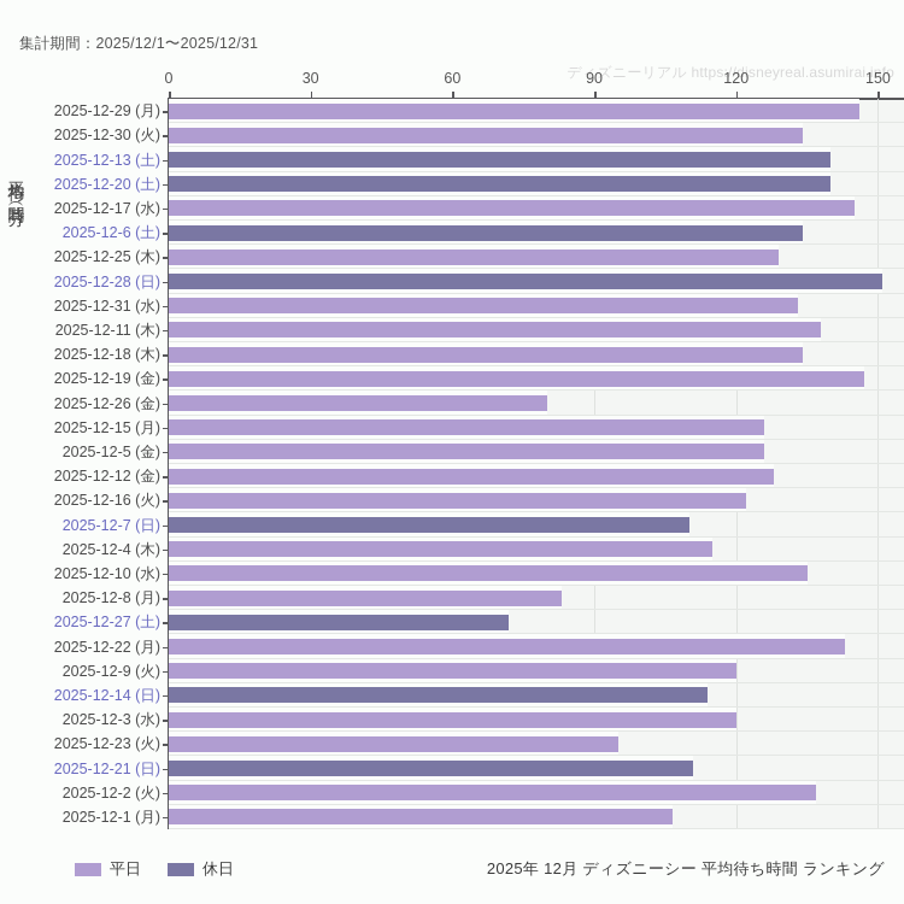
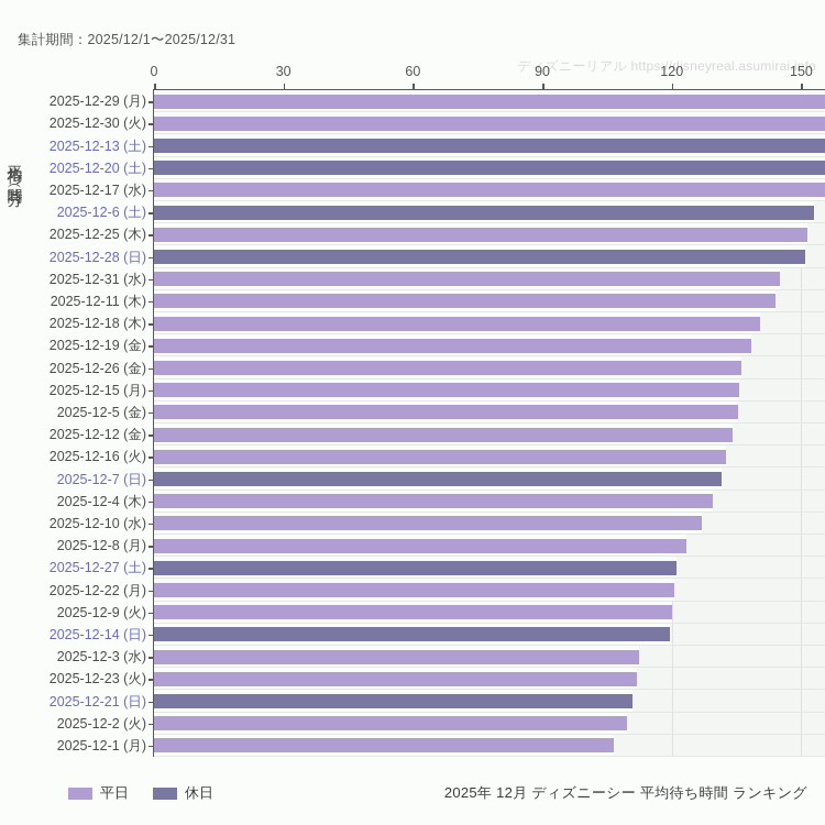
2025-12-29 (月): 146 -> 156
2025-12-30 (火): 134 -> 156
2025-12-13 (土): 140 -> 156
2025-12-20 (土): 140 -> 156
2025-12-17 (水): 145 -> 156
2025-12-6 (土): 134 -> 153
2025-12-25 (木): 129 -> 152
2025-12-31 (水): 133 -> 145
2025-12-11 (木): 138 -> 144
2025-12-18 (木): 134 -> 140
2025-12-19 (金): 147 -> 138
2025-12-26 (金): 80 -> 136
2025-12-15 (月): 126 -> 136
2025-12-5 (金): 126 -> 135
2025-12-12 (金): 128 -> 134
2025-12-16 (火): 122 -> 132
2025-12-7 (日): 110 -> 132
2025-12-4 (木): 115 -> 130
2025-12-10 (水): 135 -> 127
2025-12-8 (月): 83 -> 124
2025-12-27 (土): 72 -> 121
2025-12-22 (月): 143 -> 120
2025-12-14 (日): 114 -> 120
2025-12-3 (水): 120 -> 112
2025-12-23 (火): 95 -> 112
2025-12-2 (火): 137 -> 110
